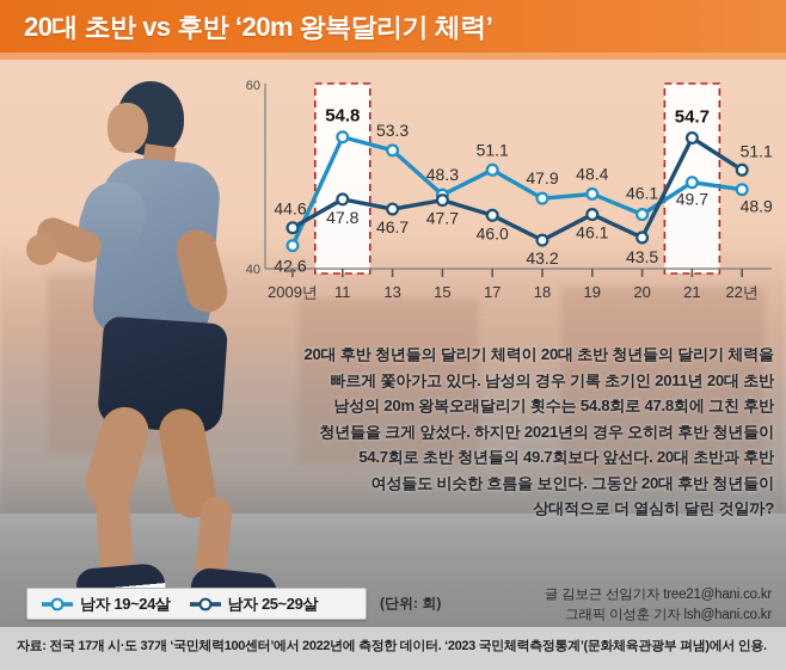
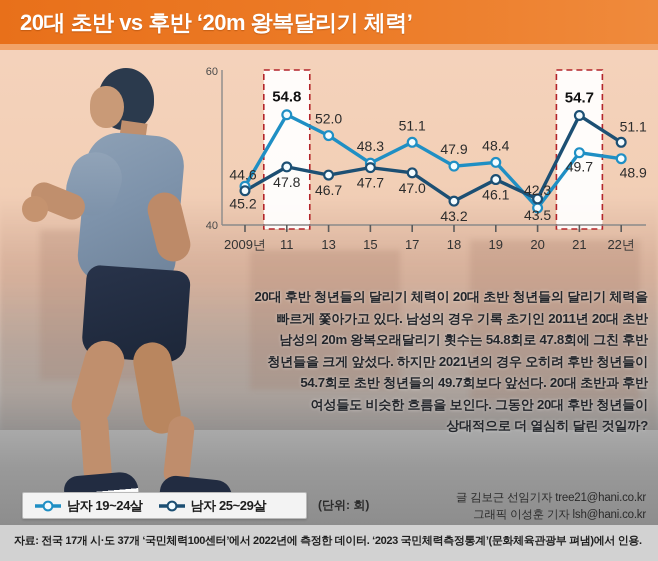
남자 19~24살/2009년: 42.6 -> 45.2
남자 19~24살/13: 53.3 -> 52.0
남자 25~29살/17: 46.0 -> 47.0
남자 19~24살/20: 46.1 -> 42.3
